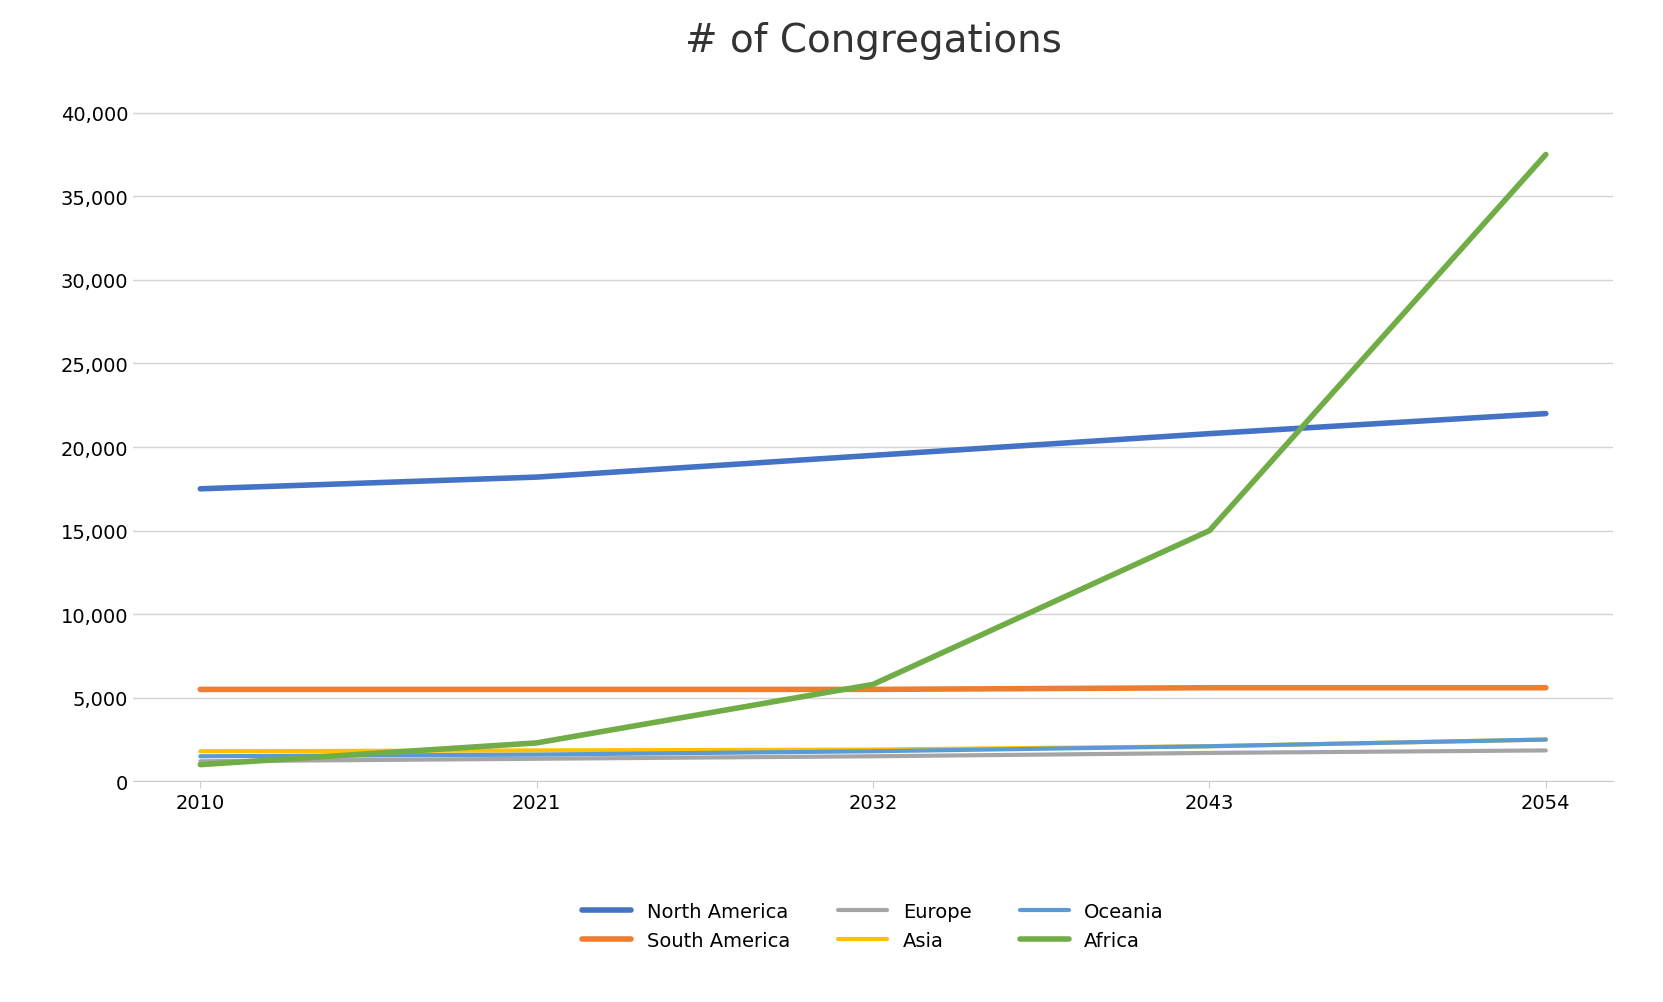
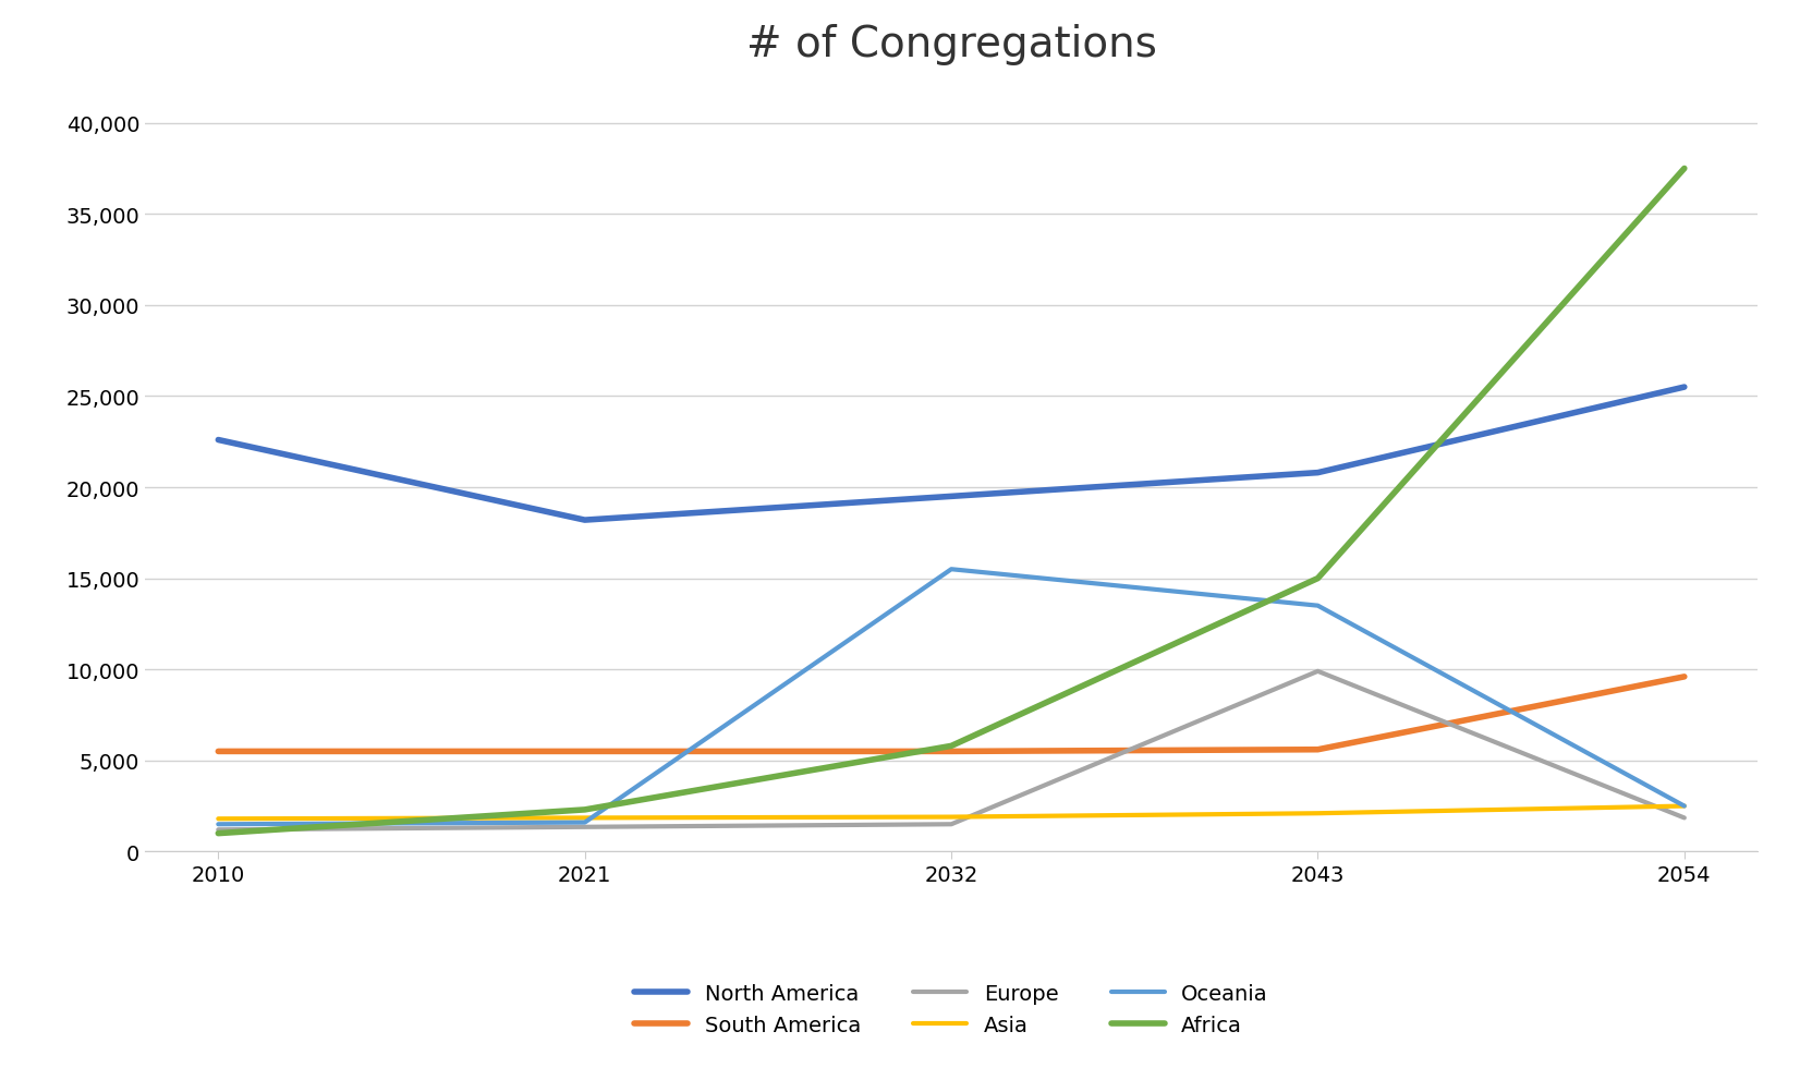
North America/2010: 17,500 -> 22,600
Oceania/2032: 1,800 -> 15,500
Europe/2043: 1,700 -> 9,900
Oceania/2043: 2,100 -> 13,500
North America/2054: 22,000 -> 25,500
South America/2054: 5,600 -> 9,600
